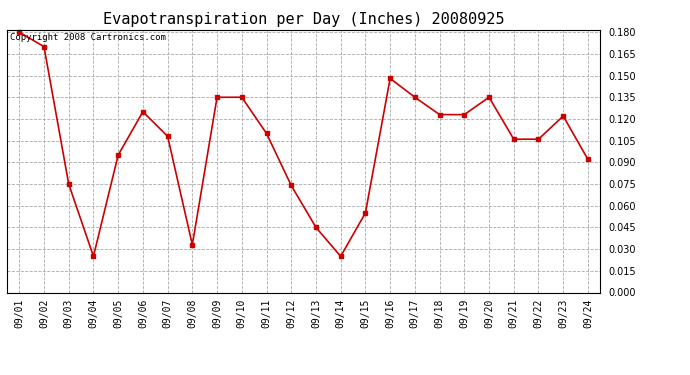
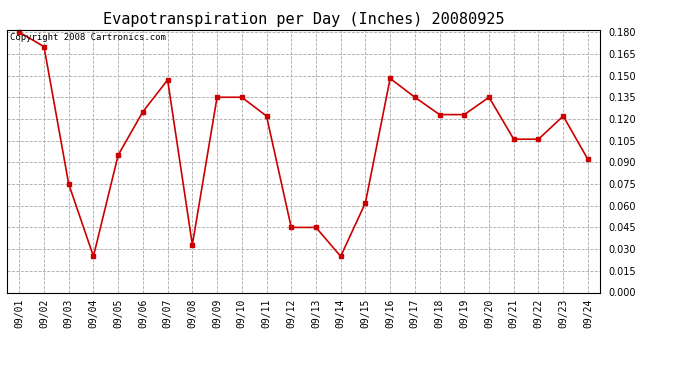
09/07: 0.108 -> 0.147
09/11: 0.110 -> 0.122
09/12: 0.074 -> 0.045
09/15: 0.055 -> 0.062
